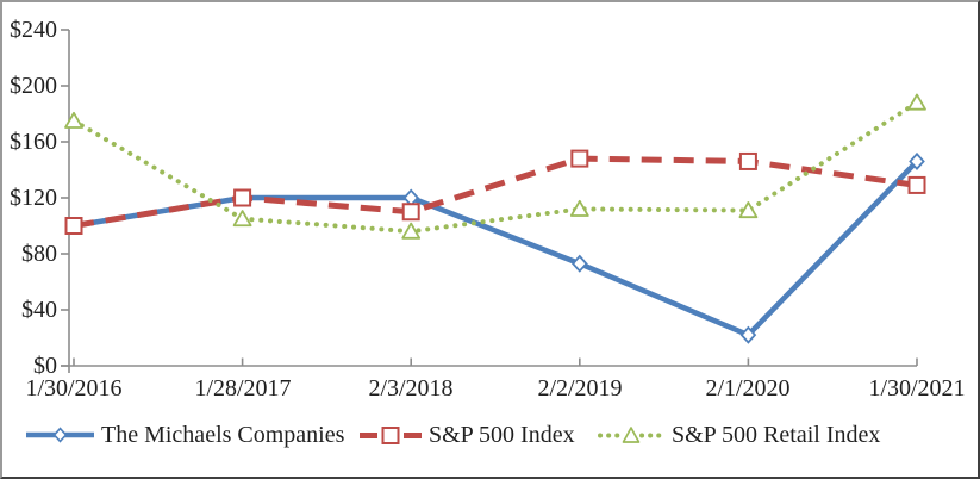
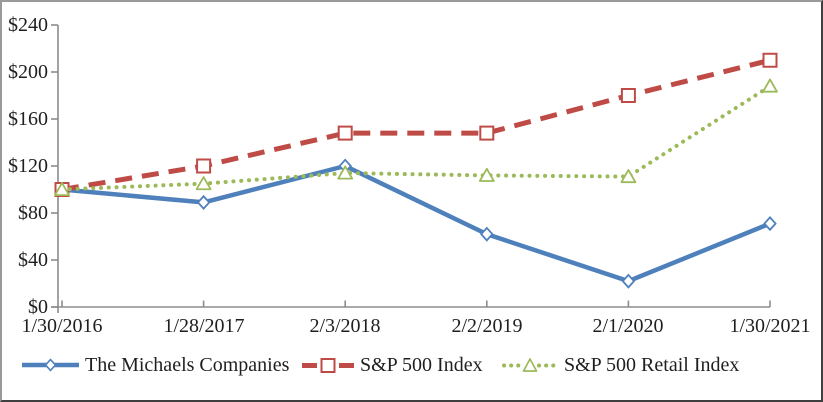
S&P 500 Retail Index/1/30/2016: $175 -> $100
The Michaels Companies/1/28/2017: $120 -> $89
S&P 500 Index/2/3/2018: $110 -> $148
S&P 500 Retail Index/2/3/2018: $96 -> $114
The Michaels Companies/2/2/2019: $73 -> $62
S&P 500 Index/2/1/2020: $146 -> $180
The Michaels Companies/1/30/2021: $146 -> $71
S&P 500 Index/1/30/2021: $129 -> $210
